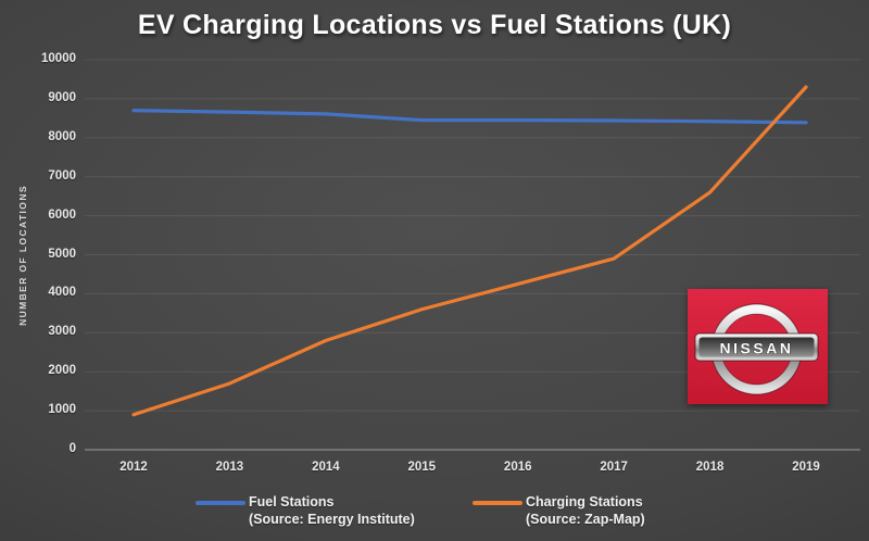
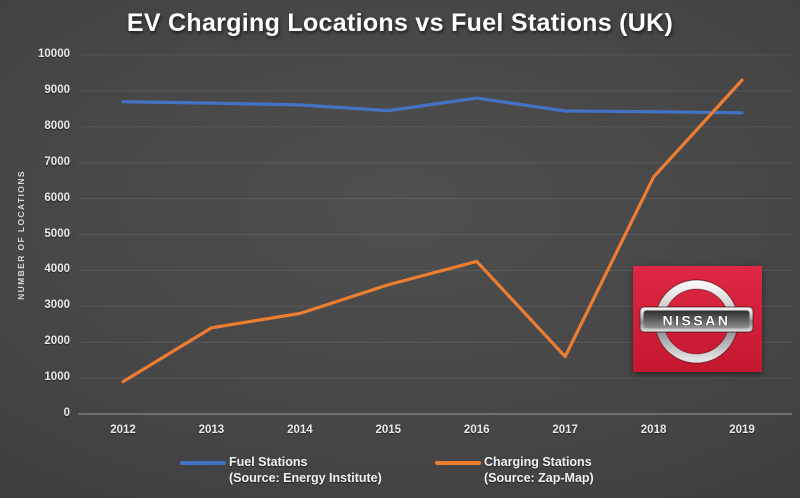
Charging Stations/2013: 1700 -> 2400
Fuel Stations/2016: 8400 -> 8800
Charging Stations/2017: 4900 -> 1600
